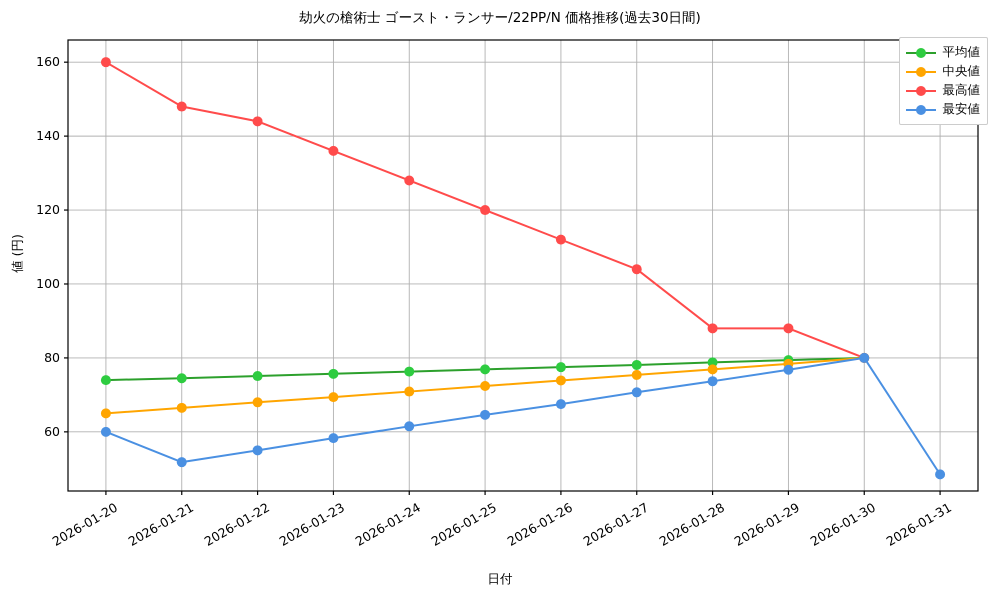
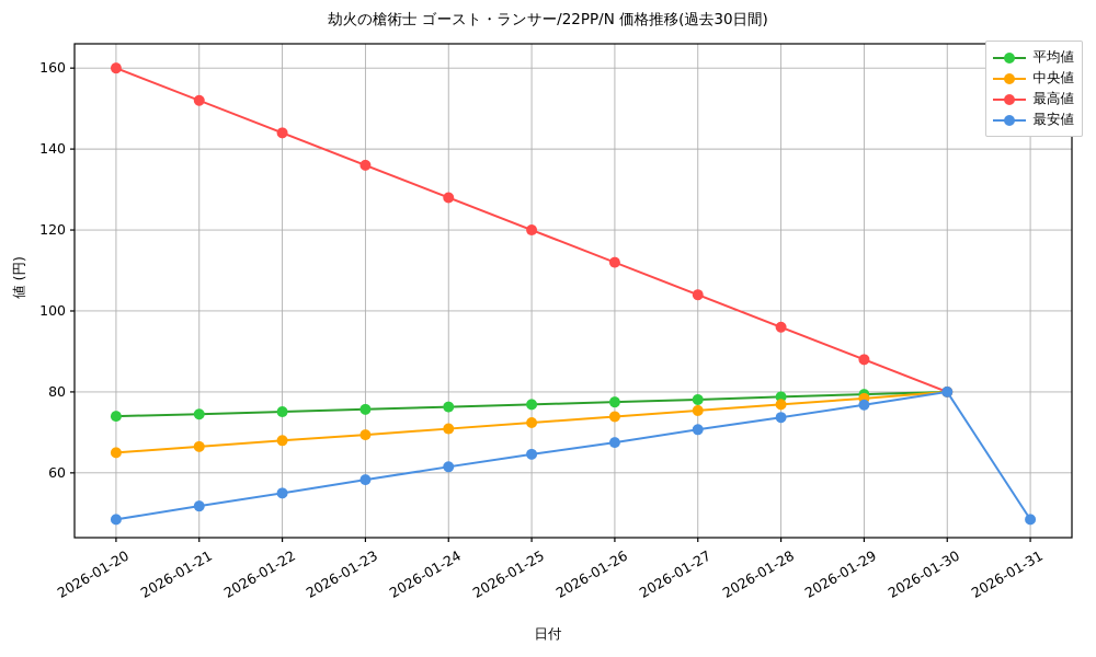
最安値/2026-01-20: 60 -> 48
最高値/2026-01-21: 148 -> 152
最高値/2026-01-28: 88 -> 96
